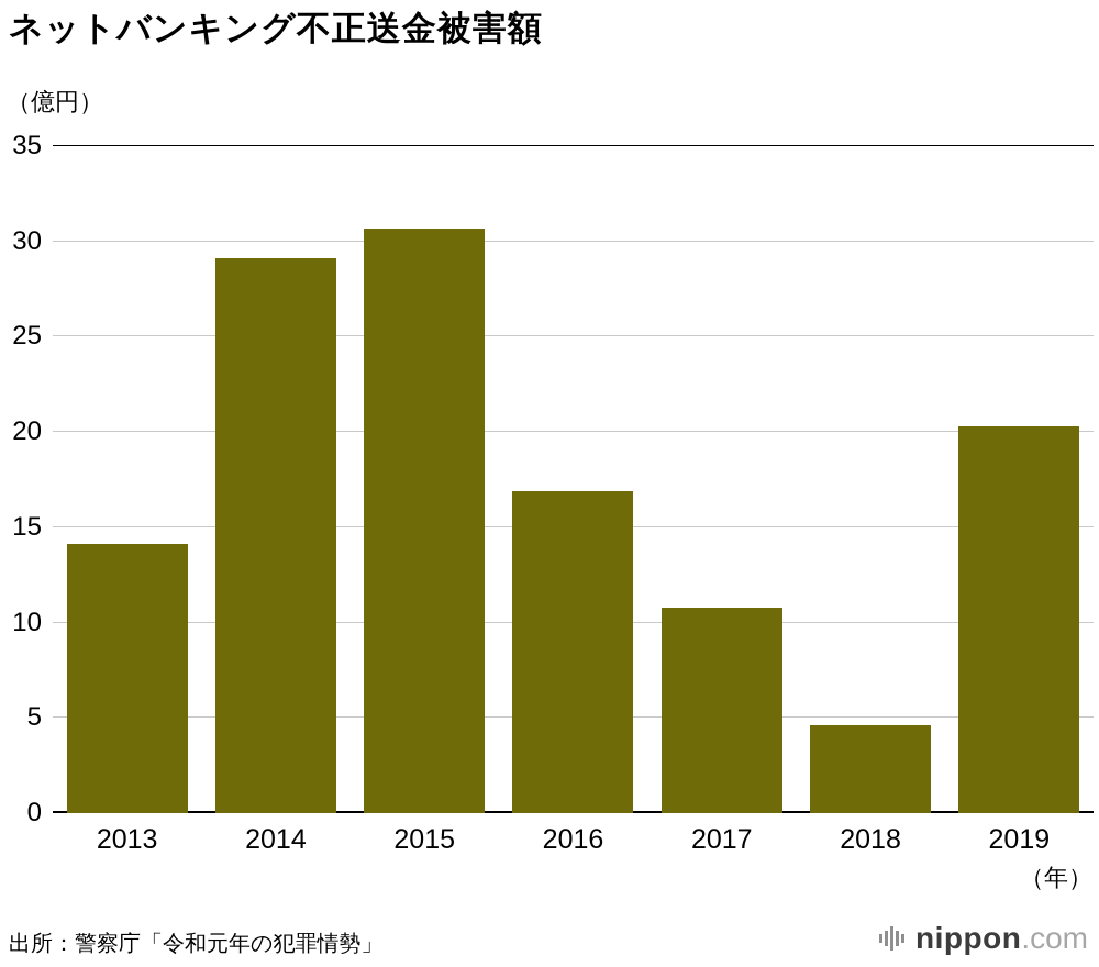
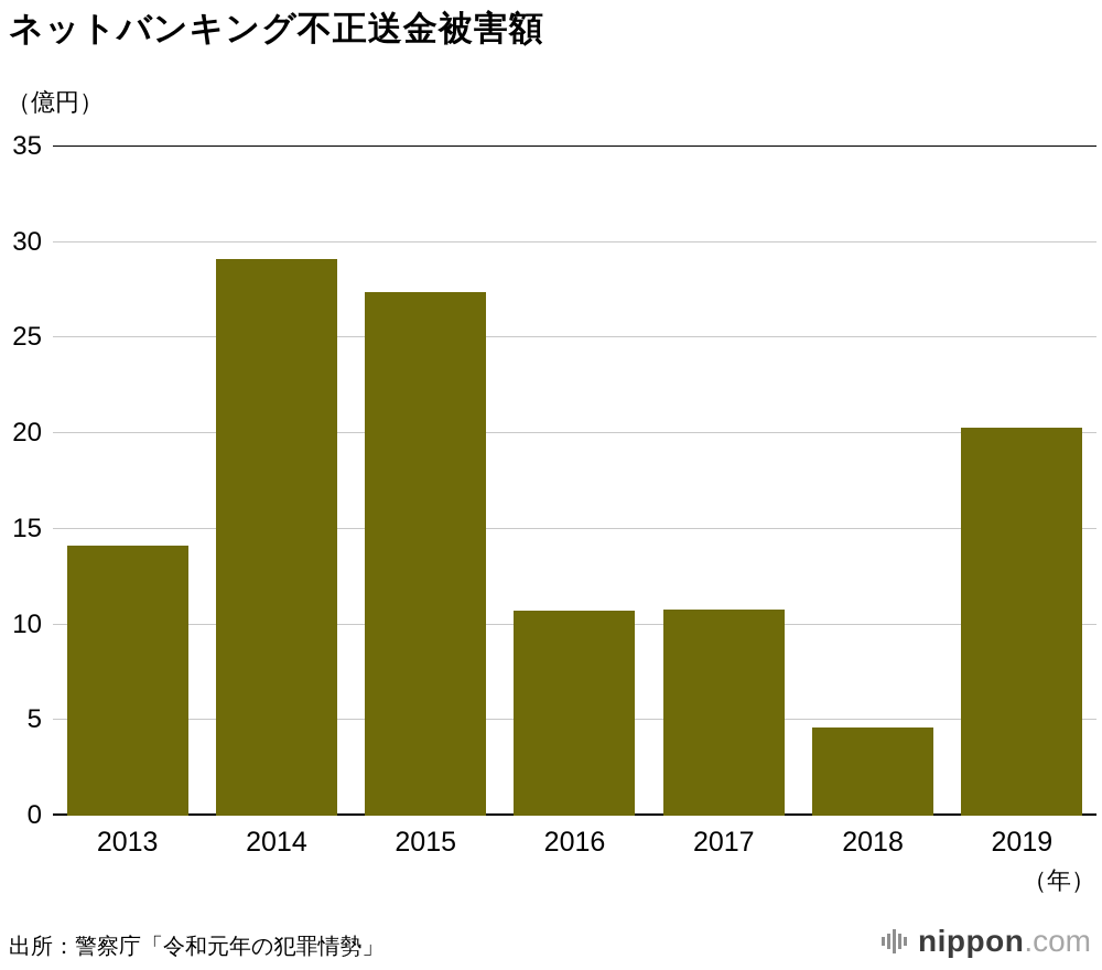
2015: 30.7 -> 27.4
2016: 16.9 -> 10.7
